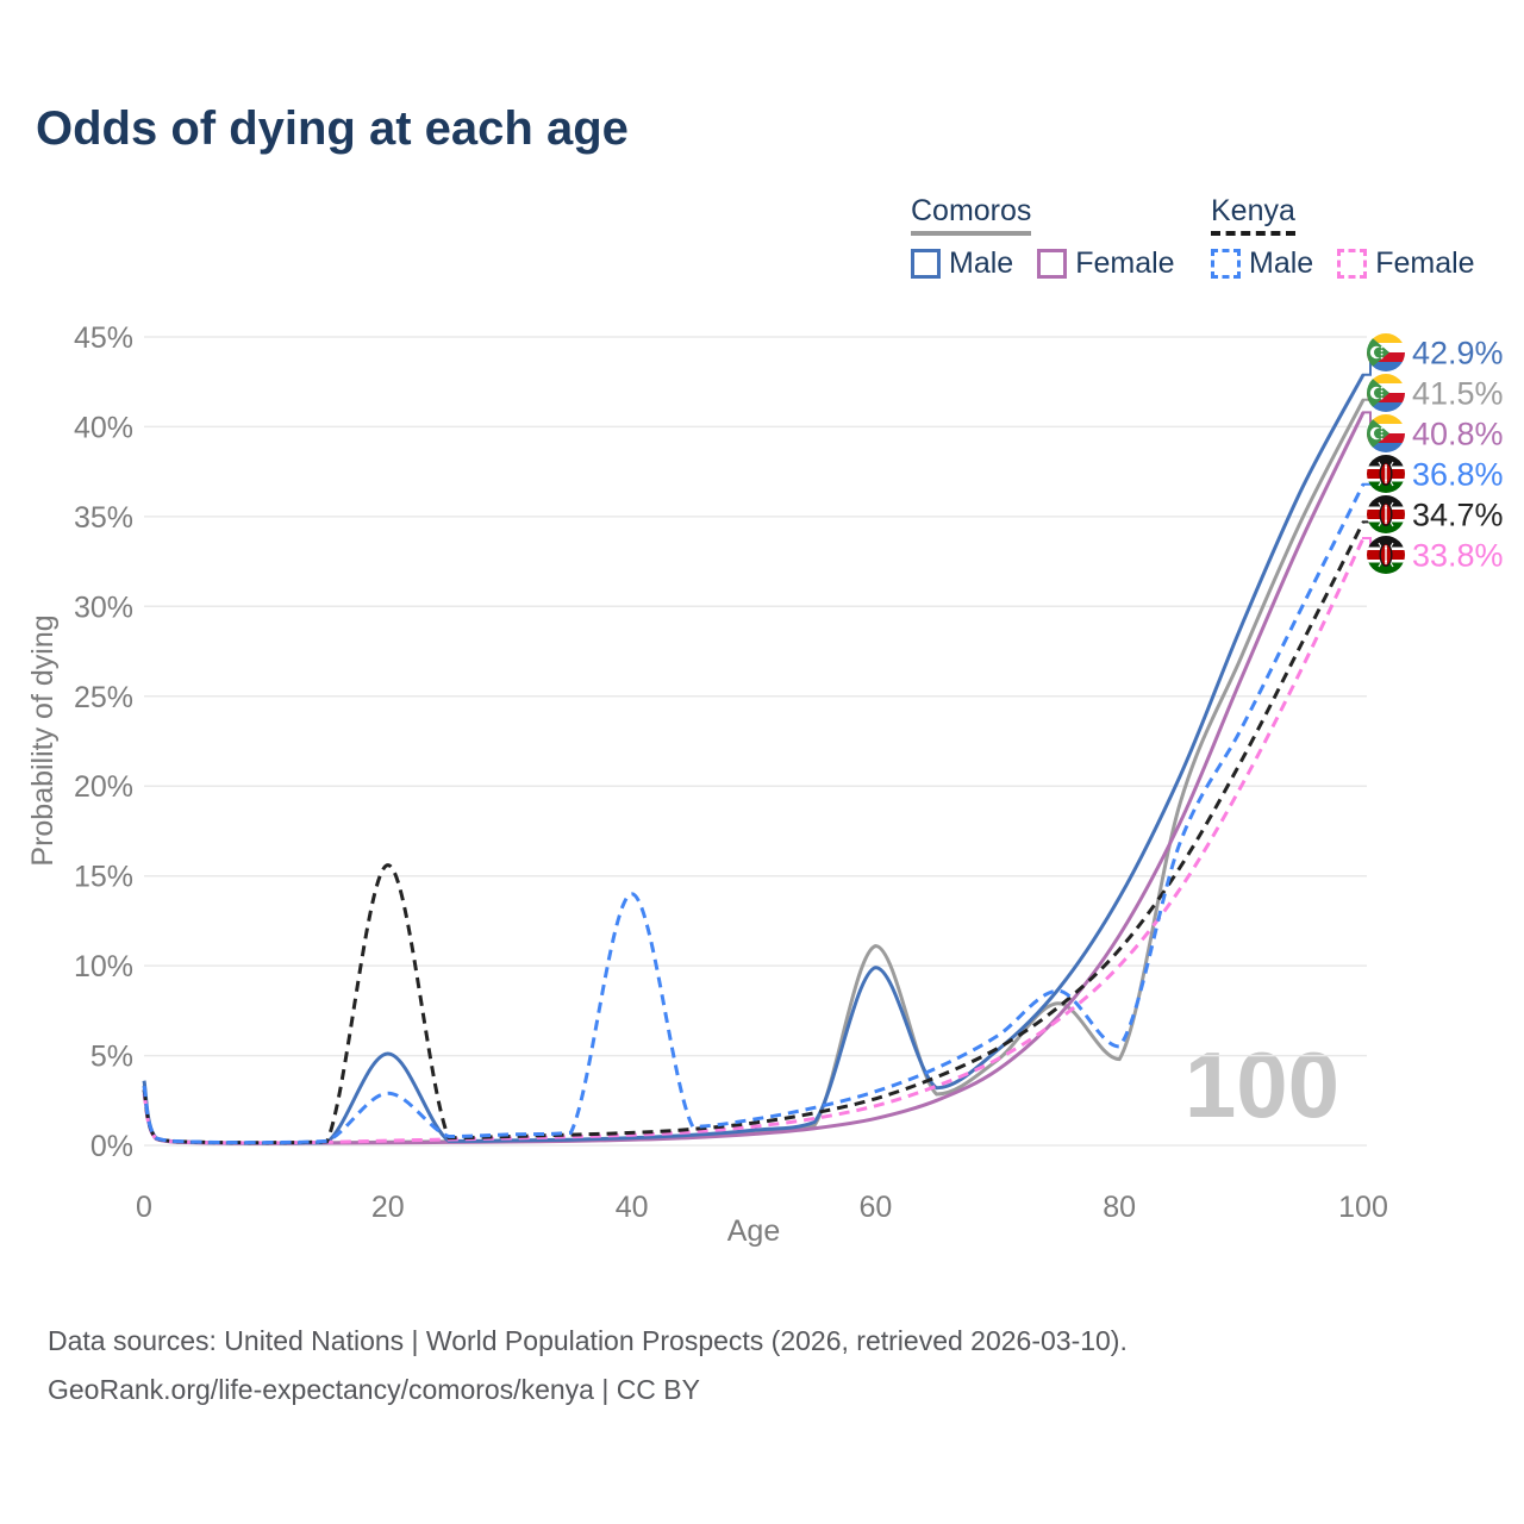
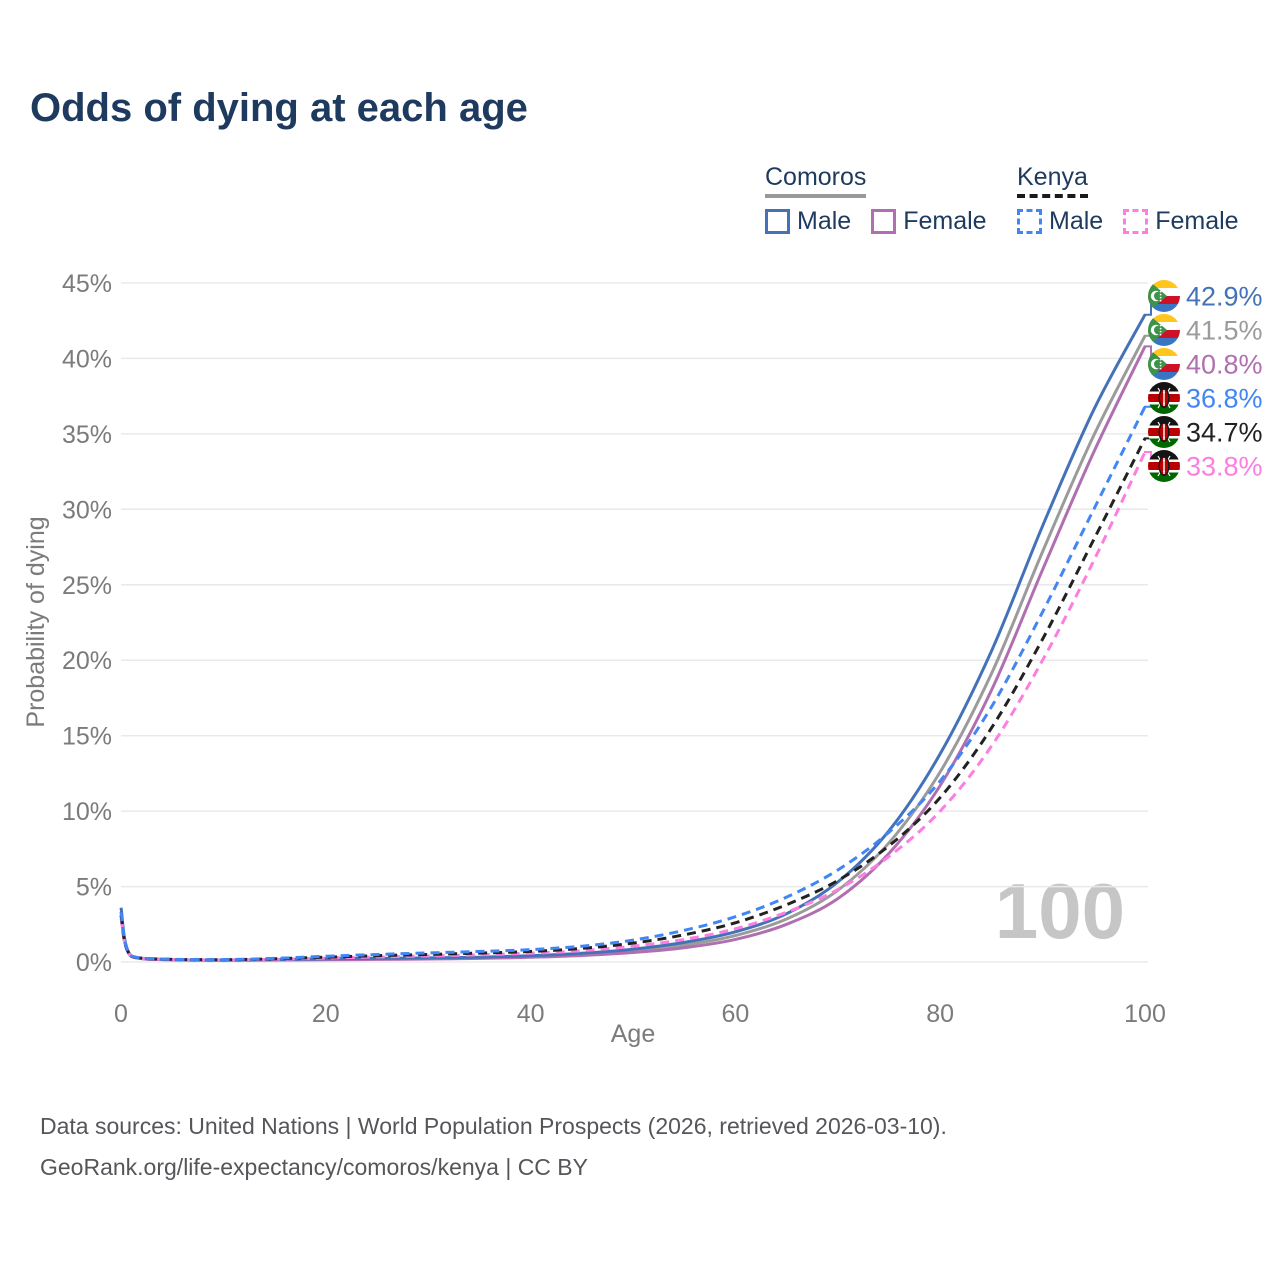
Comoros Male/20: 5.1% -> 0.2%
Kenya/20: 15.6% -> 0.3%
Kenya Male/20: 2.9% -> 0.4%
Kenya Male/40: 14.0% -> 0.8%
Comoros/60: 11.1% -> 1.8%
Comoros Male/60: 9.9% -> 2.0%
Comoros/80: 4.8% -> 12.6%
Kenya Male/80: 5.5% -> 12.0%
